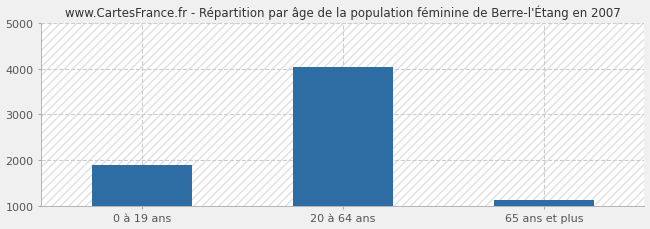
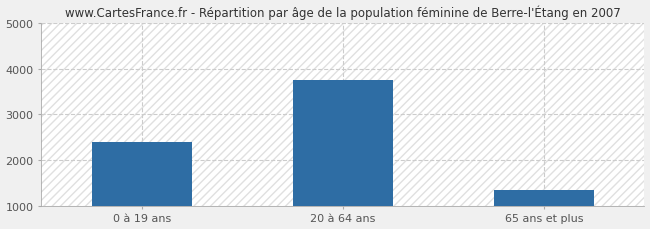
0 à 19 ans: 1900 -> 2400
20 à 64 ans: 4040 -> 3750
65 ans et plus: 1120 -> 1350
